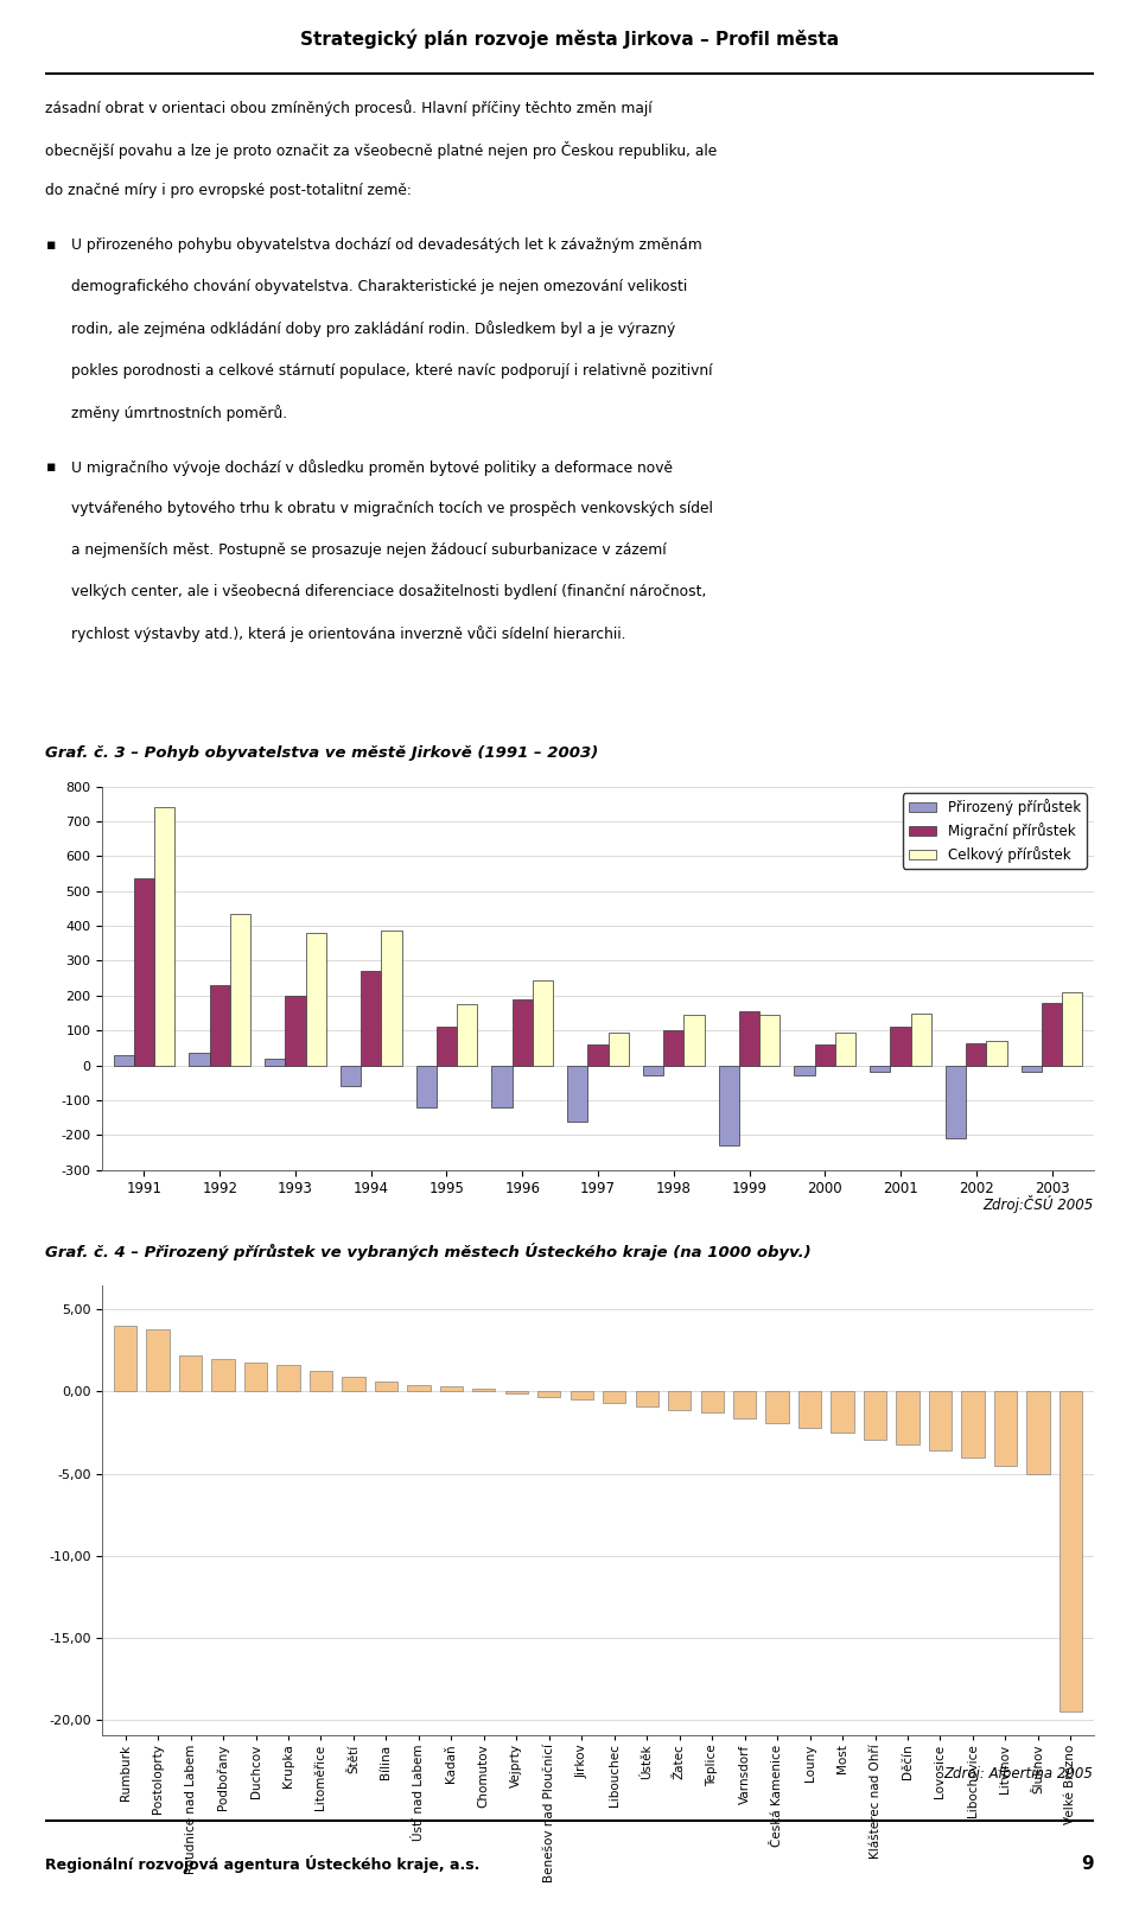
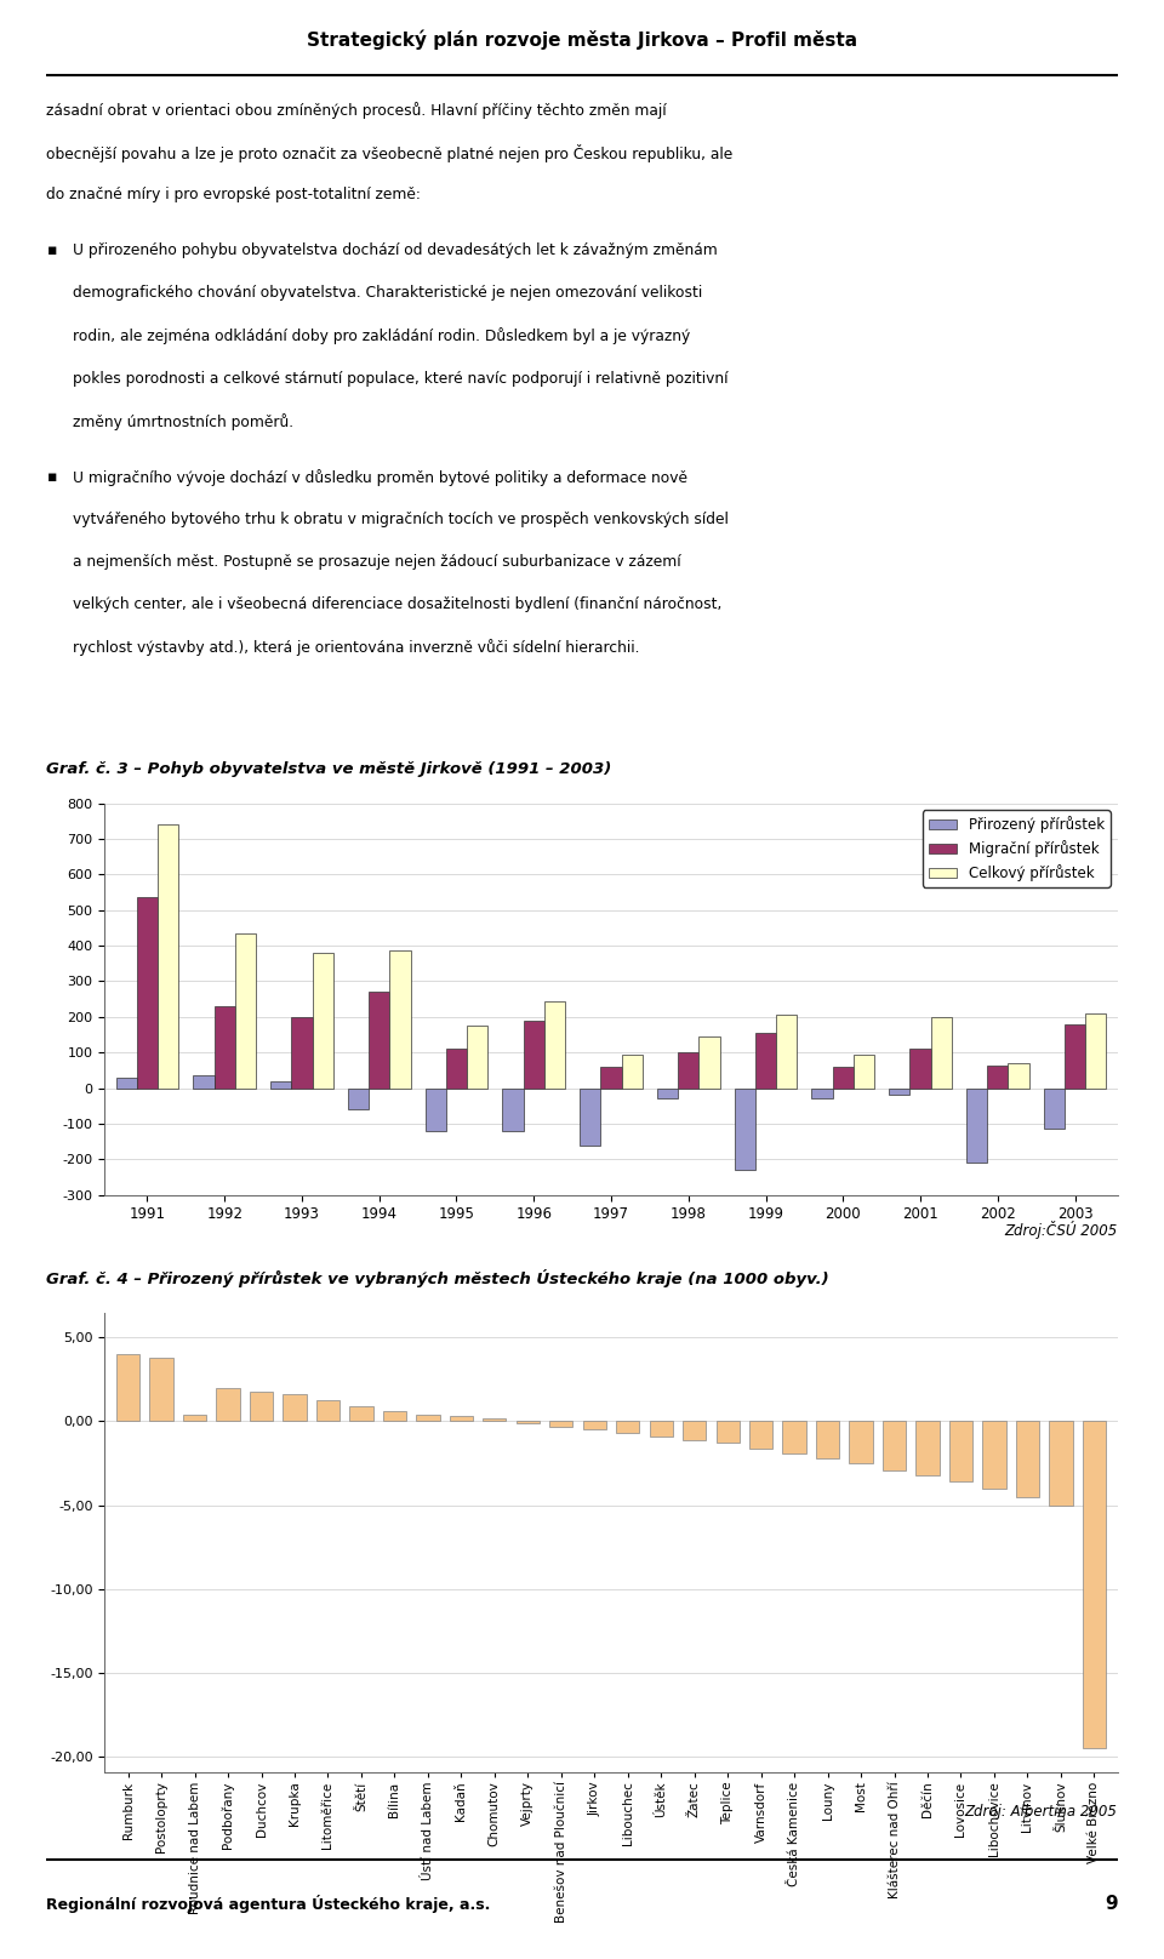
Celkový přírůstek/1999: 145 -> 205
Celkový přírůstek/2001: 150 -> 200
Přirozený přírůstek/2003: -20 -> -115
Roudnice nad Labem: 2,2 -> 0,4
